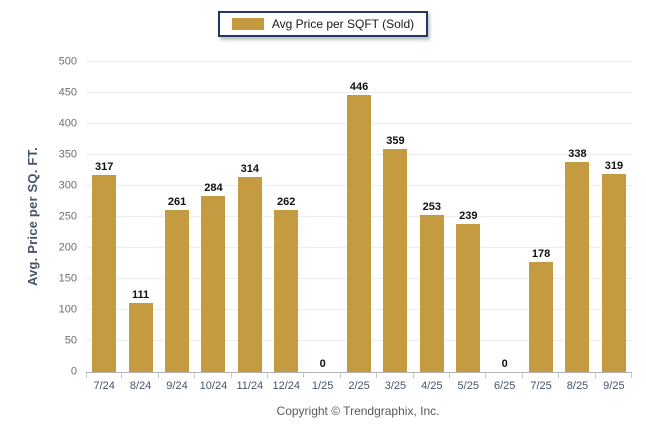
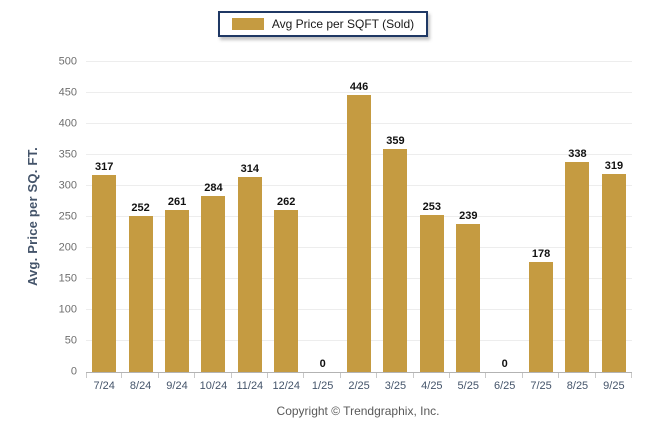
8/24: 111 -> 252
